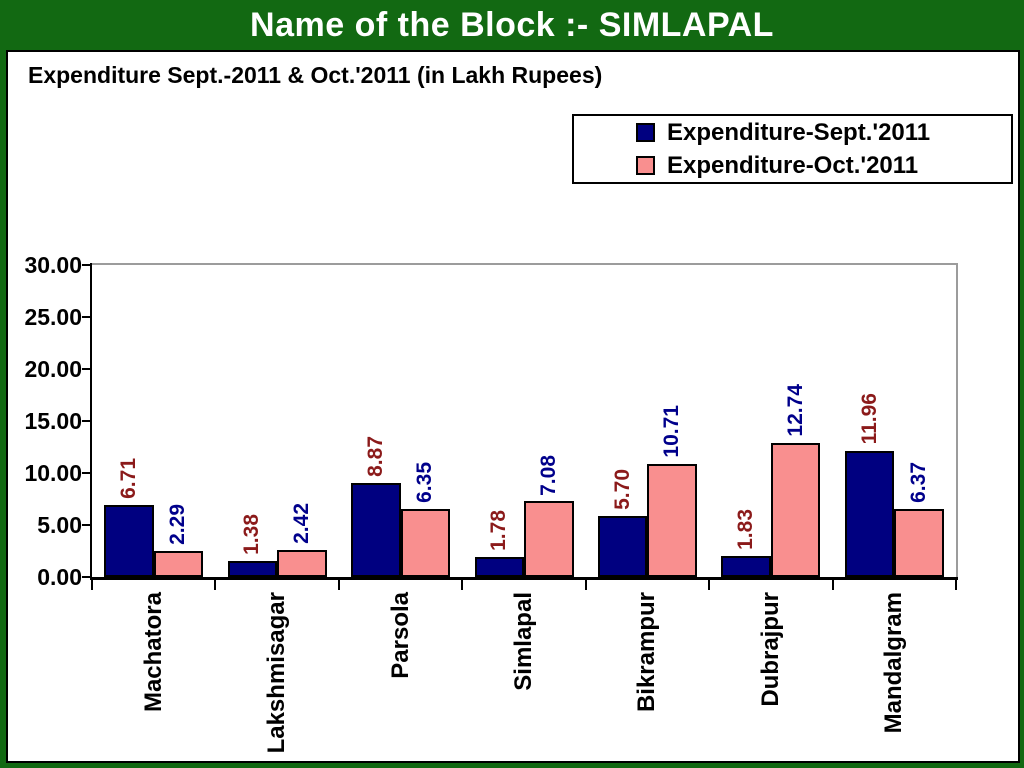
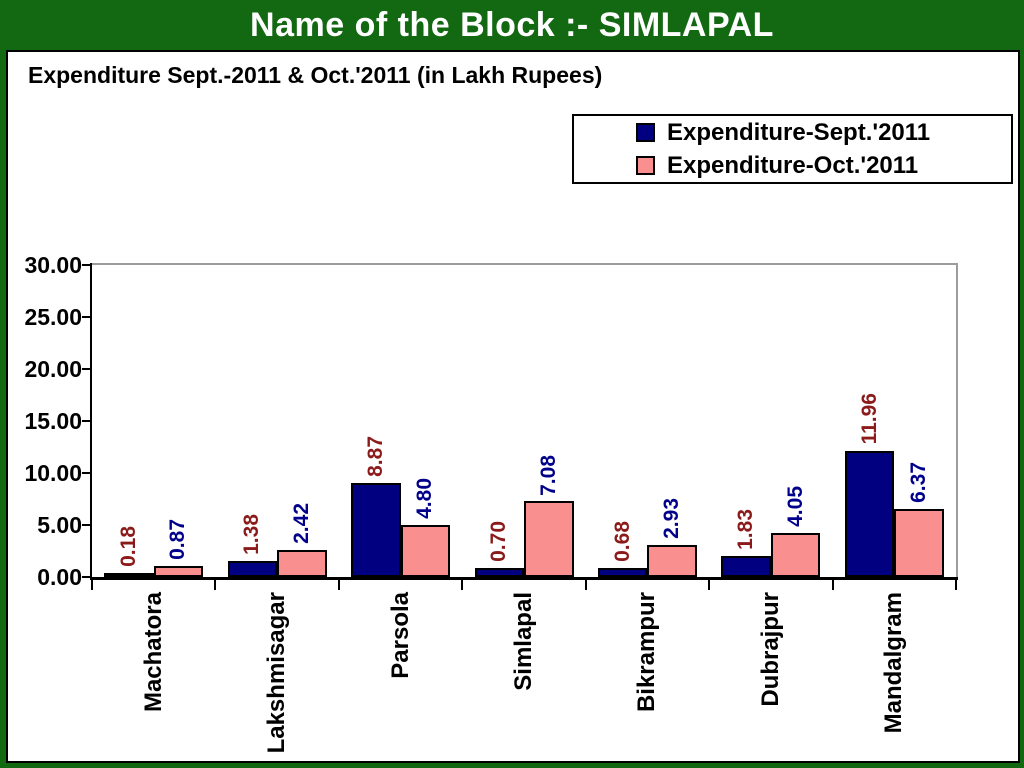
Expenditure-Sept.'2011/Machatora: 6.71 -> 0.18
Expenditure-Oct.'2011/Machatora: 2.29 -> 0.87
Expenditure-Oct.'2011/Parsola: 6.35 -> 4.80
Expenditure-Sept.'2011/Simlapal: 1.78 -> 0.70
Expenditure-Sept.'2011/Bikrampur: 5.70 -> 0.68
Expenditure-Oct.'2011/Bikrampur: 10.71 -> 2.93
Expenditure-Oct.'2011/Dubrajpur: 12.74 -> 4.05
